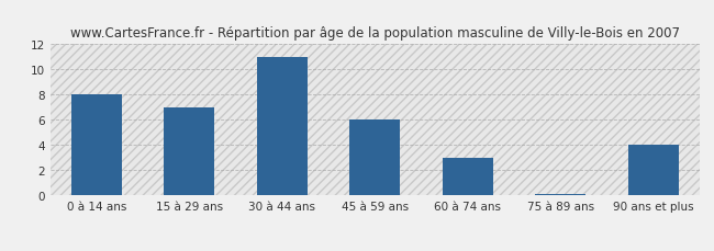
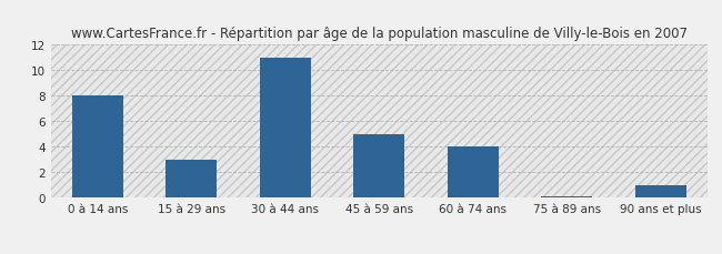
15 à 29 ans: 7.0 -> 3.0
45 à 59 ans: 6.0 -> 5.0
60 à 74 ans: 3.0 -> 4.0
90 ans et plus: 4.0 -> 1.0
